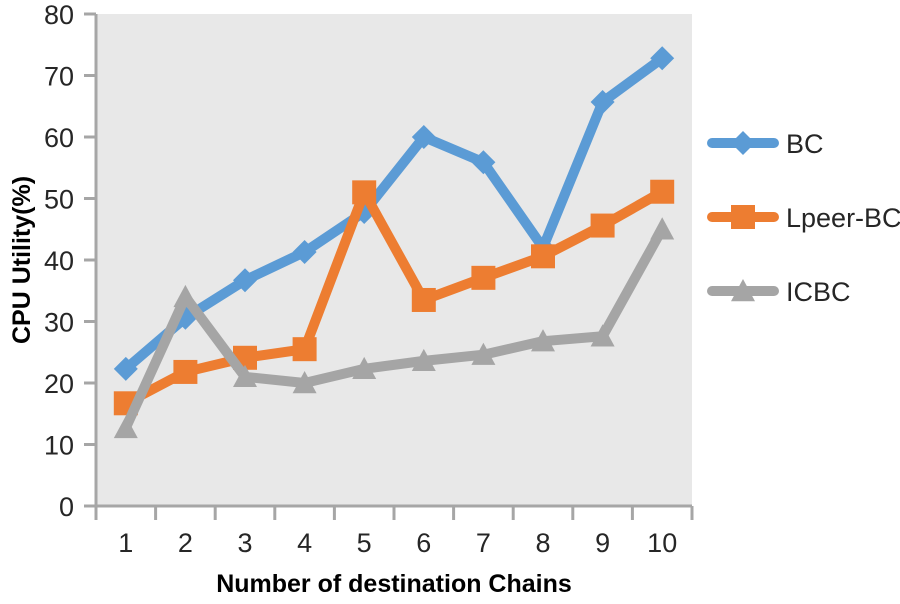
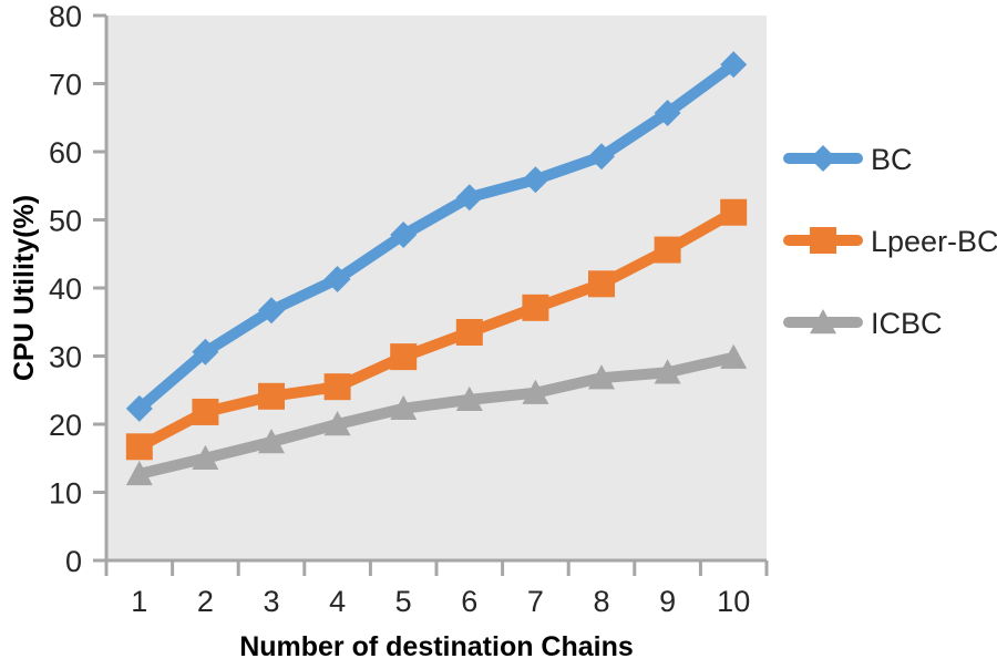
ICBC/2: 34 -> 15
ICBC/3: 21 -> 17
Lpeer-BC/5: 51 -> 30
BC/6: 60 -> 53
BC/8: 42 -> 59
ICBC/10: 45 -> 30
